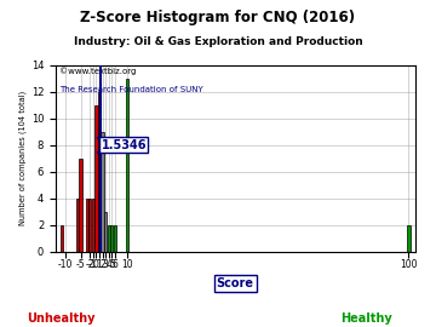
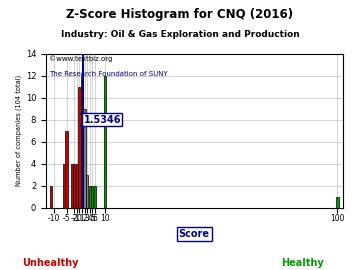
10: 13 -> 12
100: 2 -> 1
